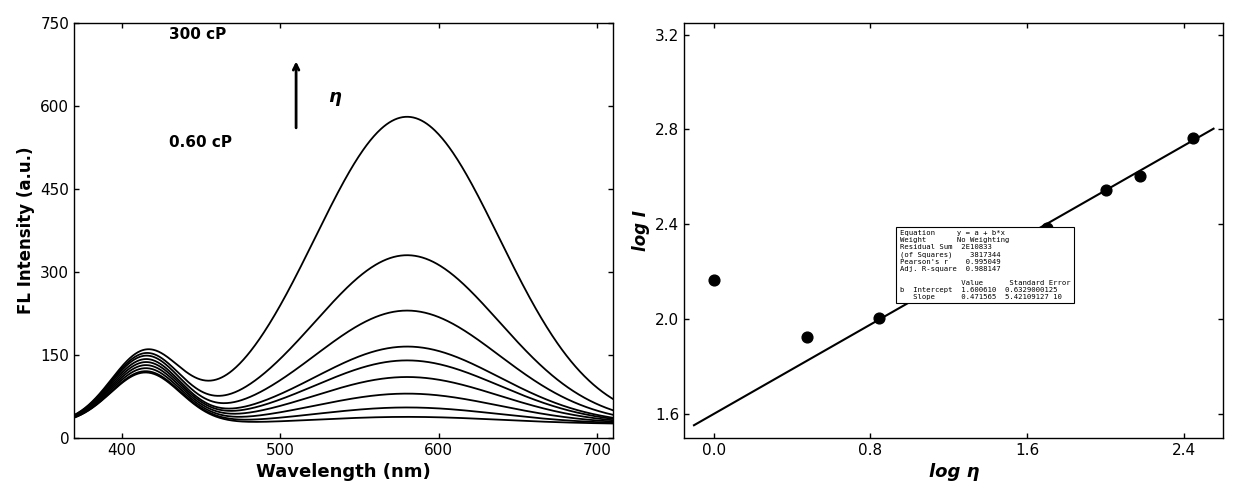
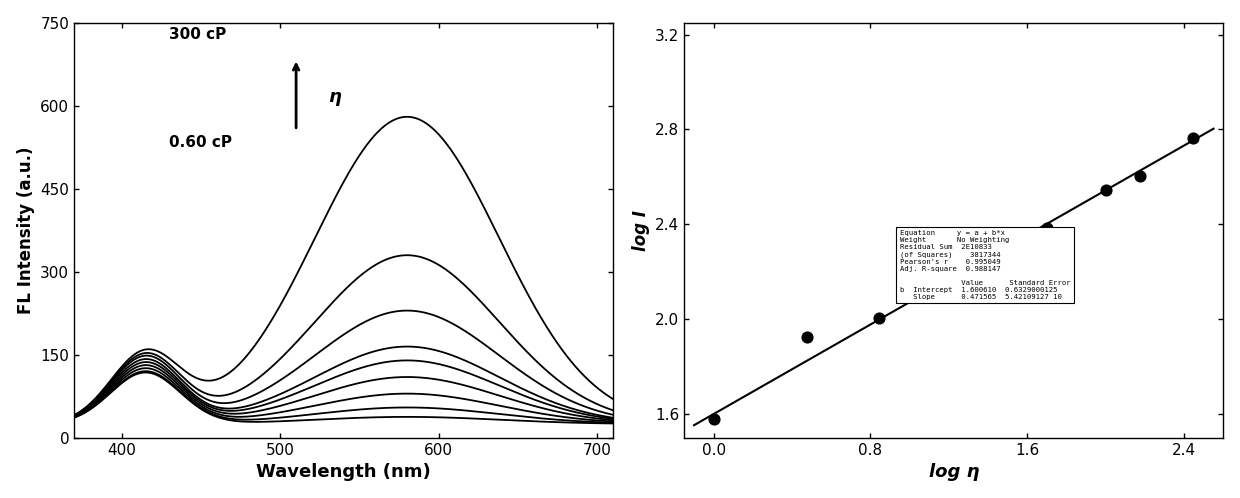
0.0: 2.165 -> 1.580
